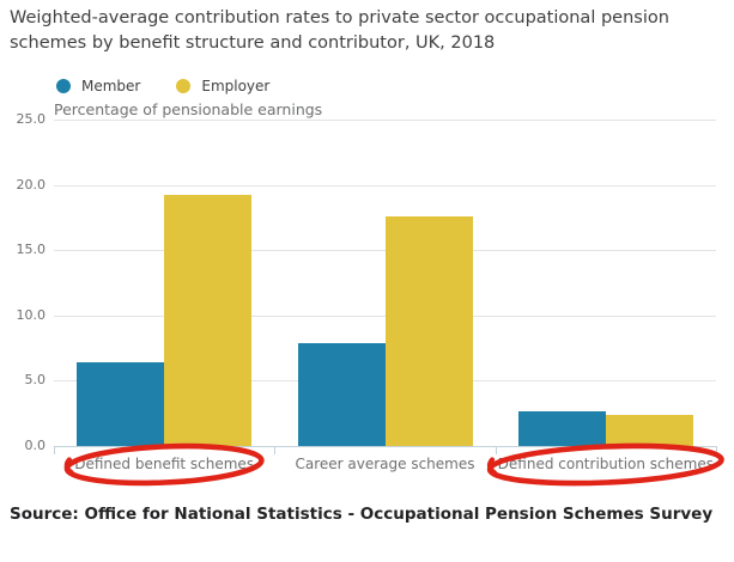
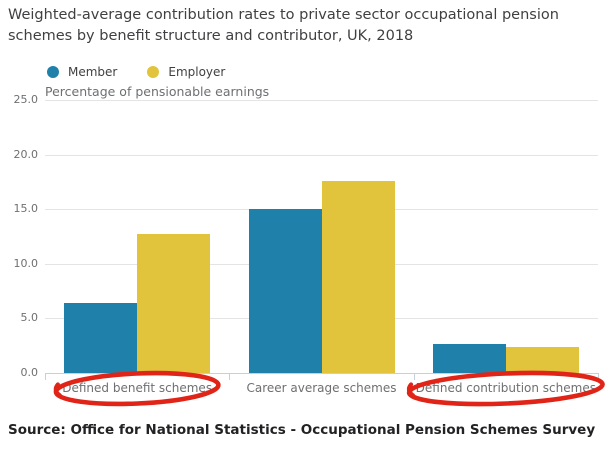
Employer/Defined benefit schemes: 19.2 -> 12.7
Member/Career average schemes: 7.9 -> 15.0
